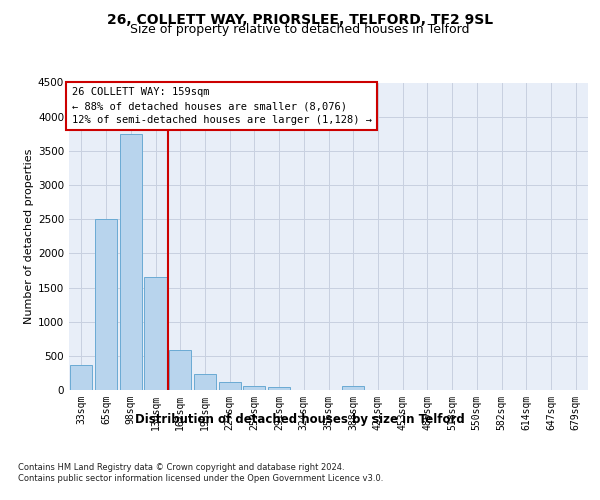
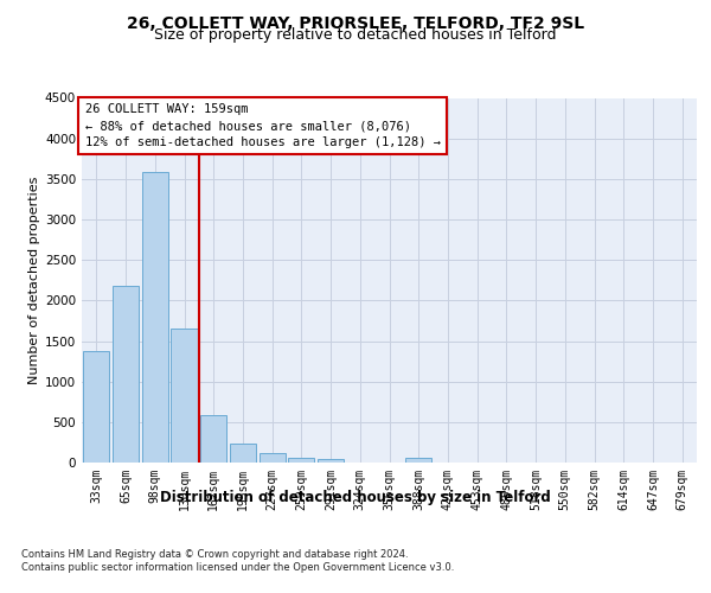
33sqm: 370 -> 1380
65sqm: 2500 -> 2180
98sqm: 3750 -> 3580
